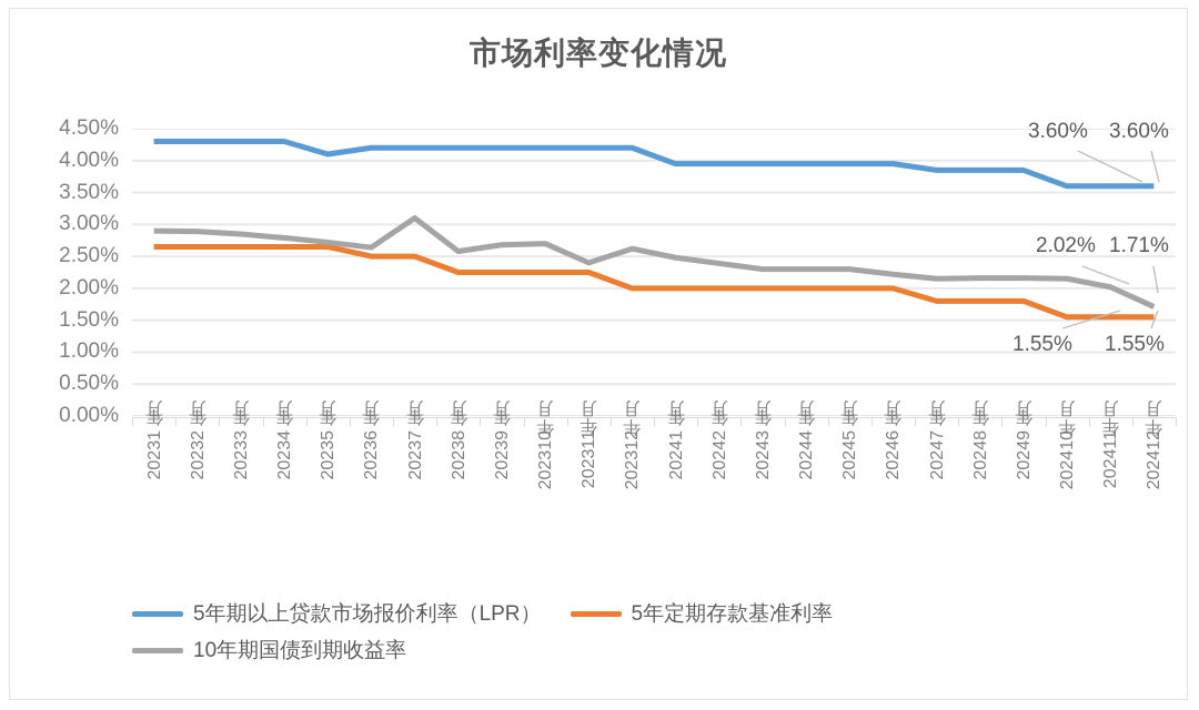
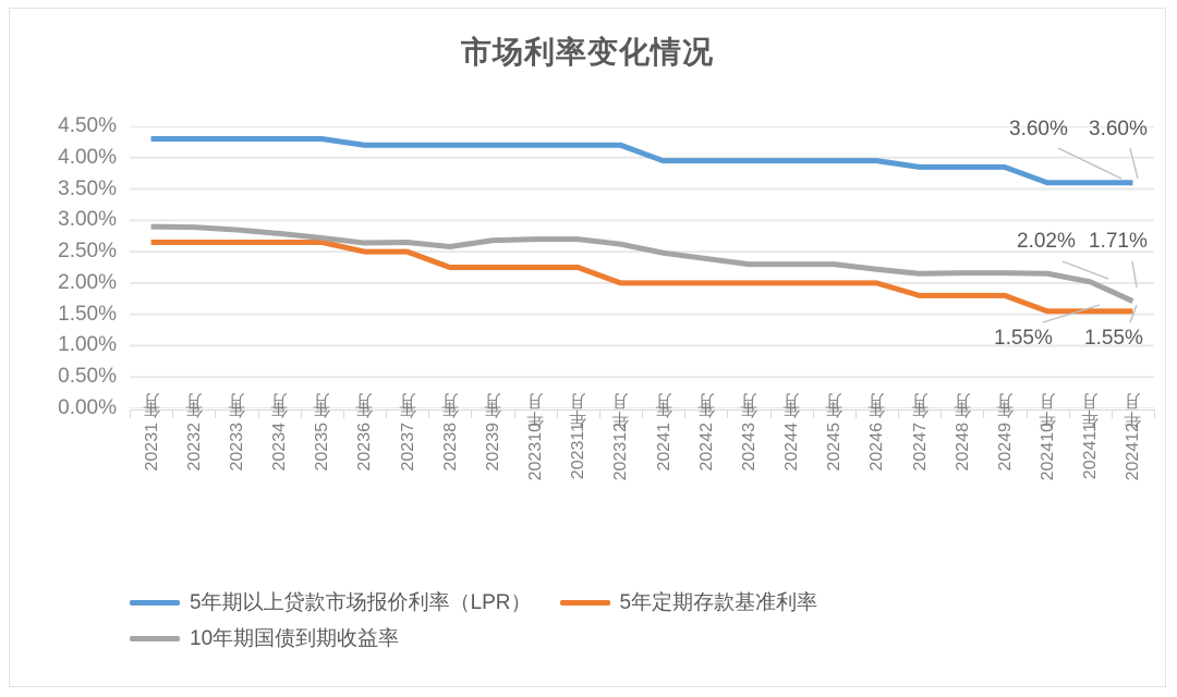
5年期以上贷款市场报价利率（LPR）/2023年5月: 4.1% -> 4.3%
10年期国债到期收益率/2023年7月: 3.1% -> 2.6%
10年期国债到期收益率/2023年11月: 2.4% -> 2.7%
